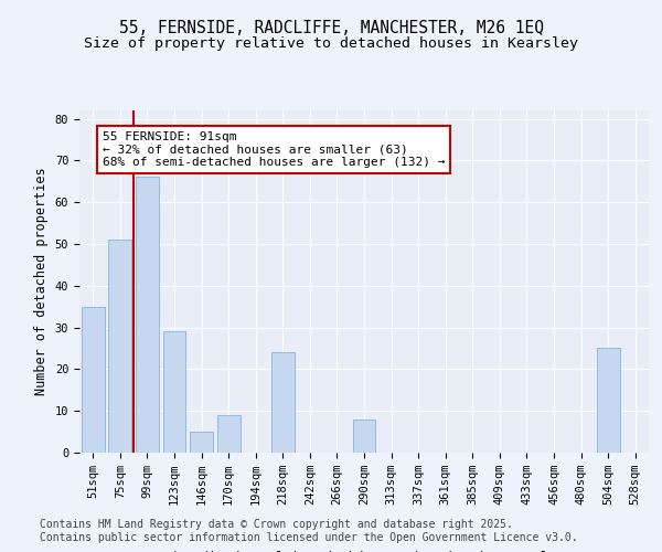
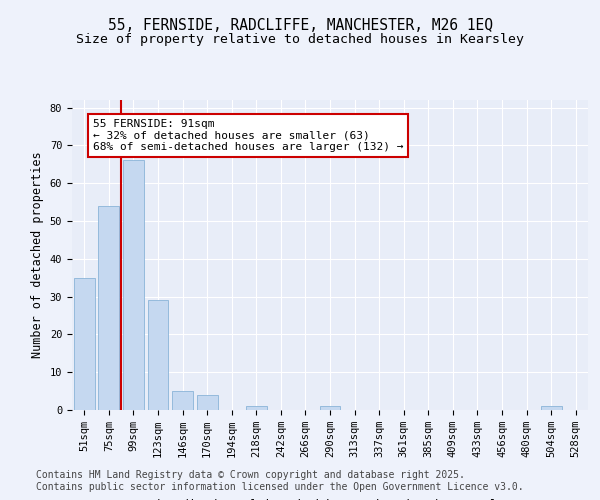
75sqm: 51 -> 54
170sqm: 9 -> 4
218sqm: 24 -> 1
290sqm: 8 -> 1
504sqm: 25 -> 1
